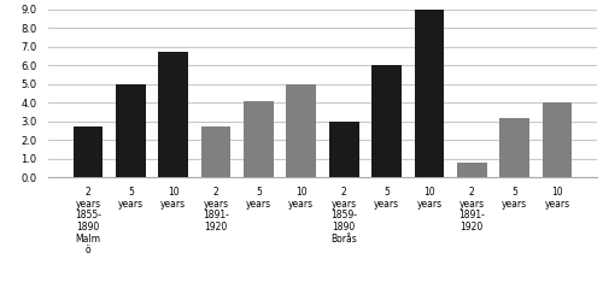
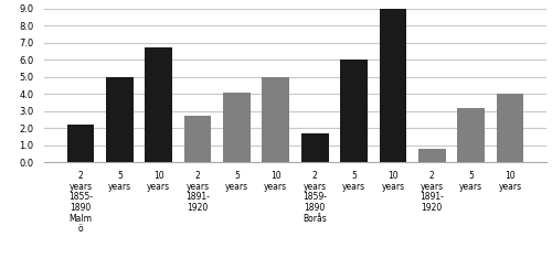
2 years 1855- 1890 Malm ö: 2.7 -> 2.2
2 years 1859- 1890 Borås: 3.0 -> 1.7
